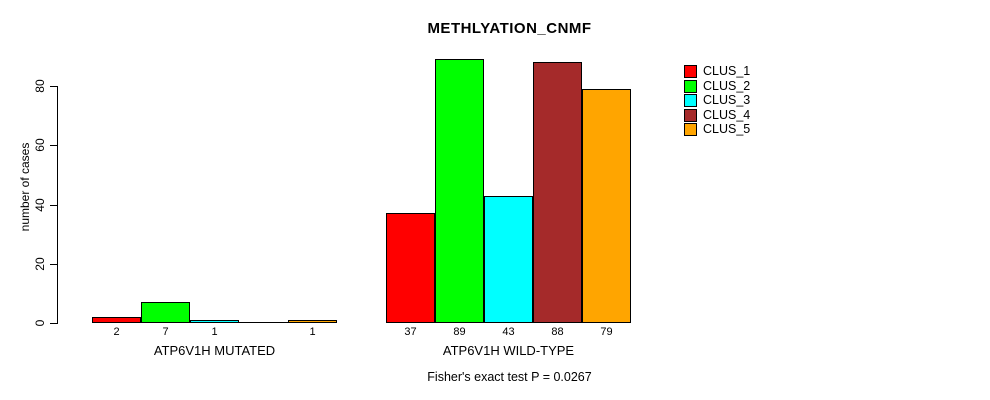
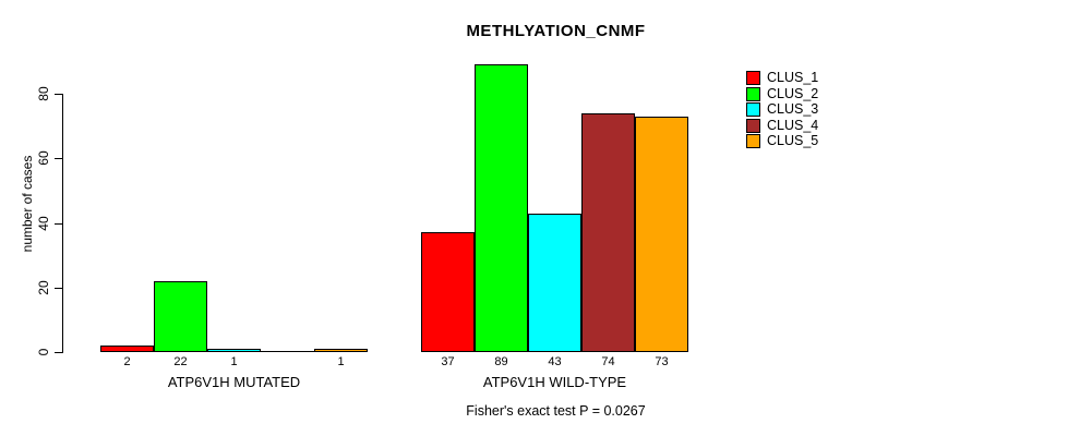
CLUS_2/ATP6V1H MUTATED: 7 -> 22
CLUS_4/ATP6V1H WILD-TYPE: 88 -> 74
CLUS_5/ATP6V1H WILD-TYPE: 79 -> 73
